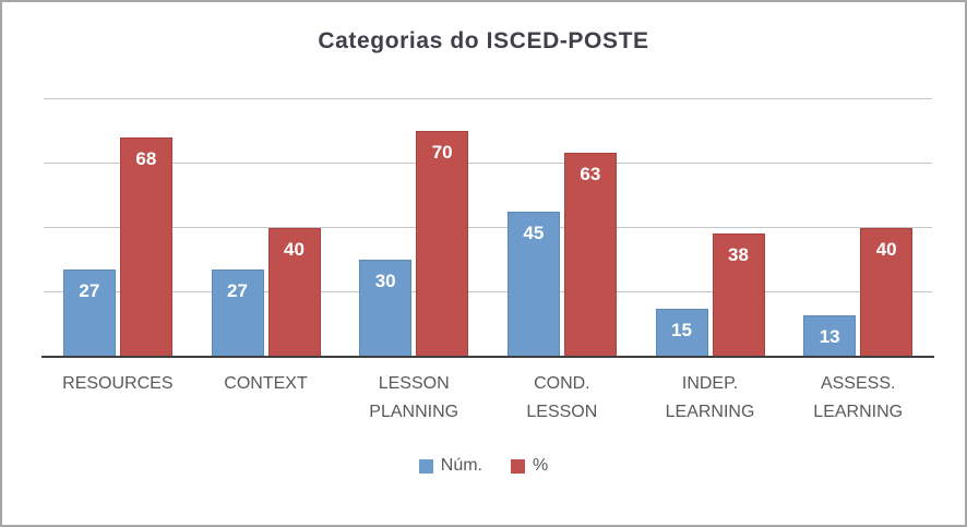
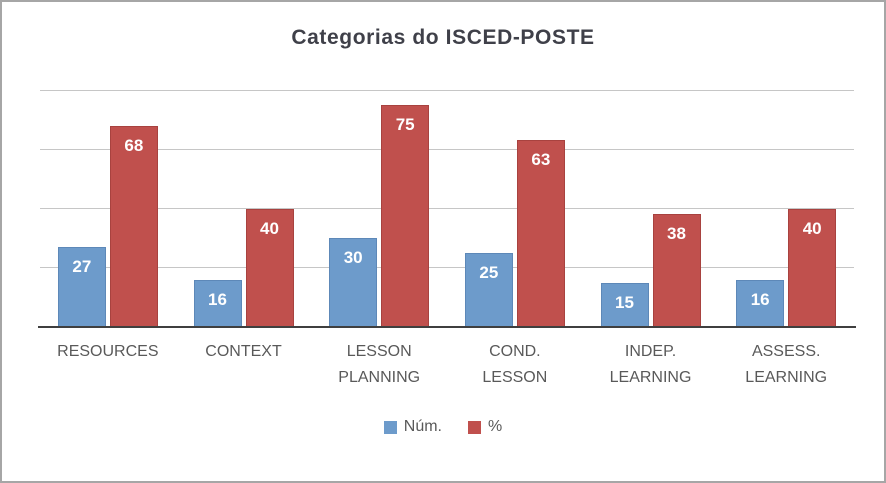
Núm./CONTEXT: 27 -> 16
%/LESSON PLANNING: 70 -> 75
Núm./COND. LESSON: 45 -> 25
Núm./ASSESS. LEARNING: 13 -> 16
